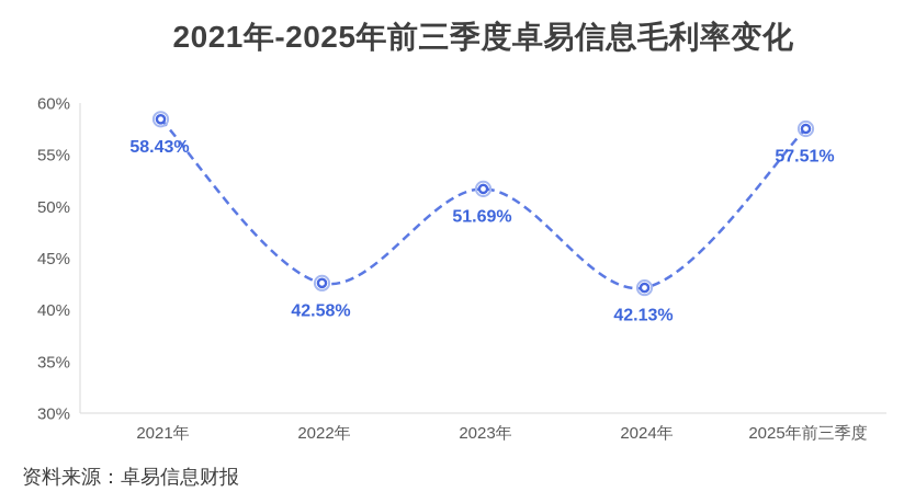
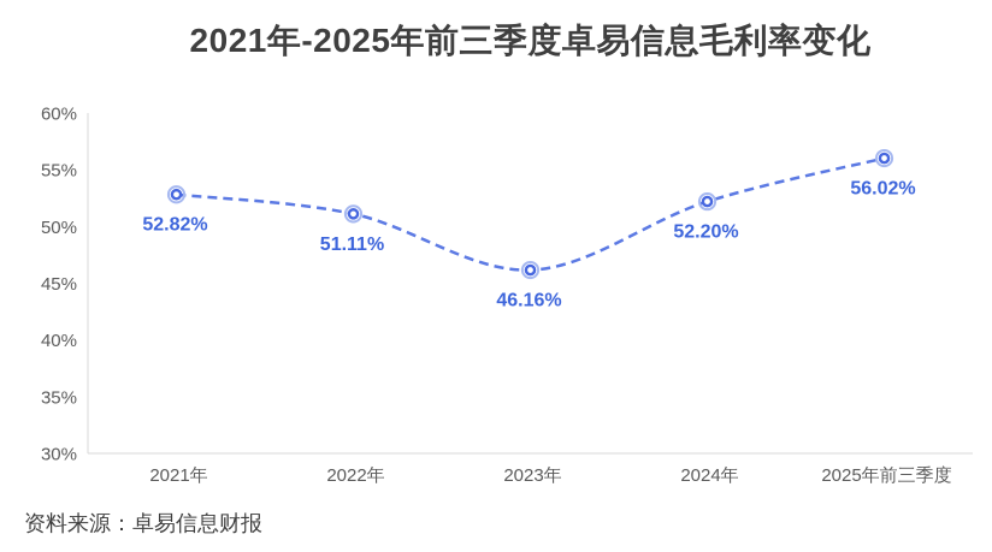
2021年: 58.43% -> 52.82%
2022年: 42.58% -> 51.11%
2023年: 51.69% -> 46.16%
2024年: 42.13% -> 52.20%
2025年前三季度: 57.51% -> 56.02%
